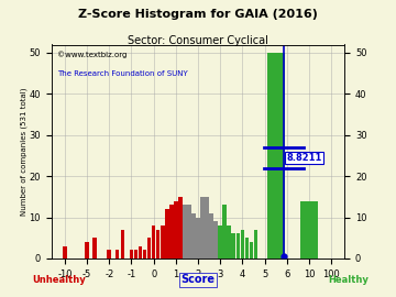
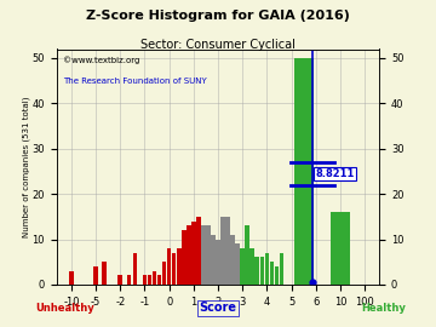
10: 14 -> 16
